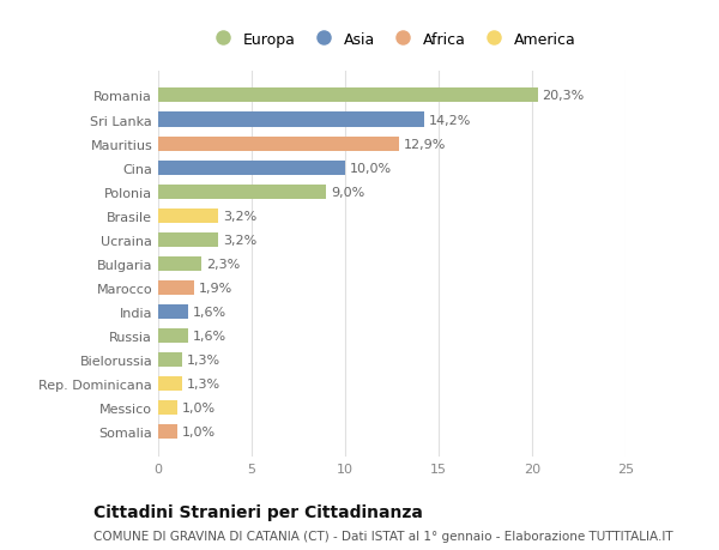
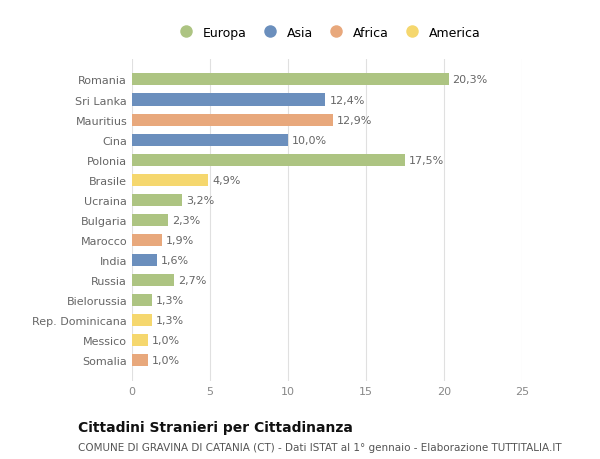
Sri Lanka: 14,2% -> 12,4%
Polonia: 9,0% -> 17,5%
Brasile: 3,2% -> 4,9%
Russia: 1,6% -> 2,7%
